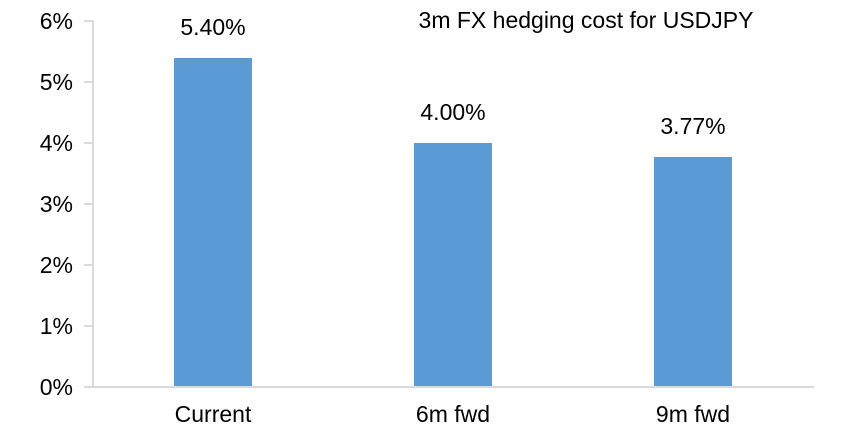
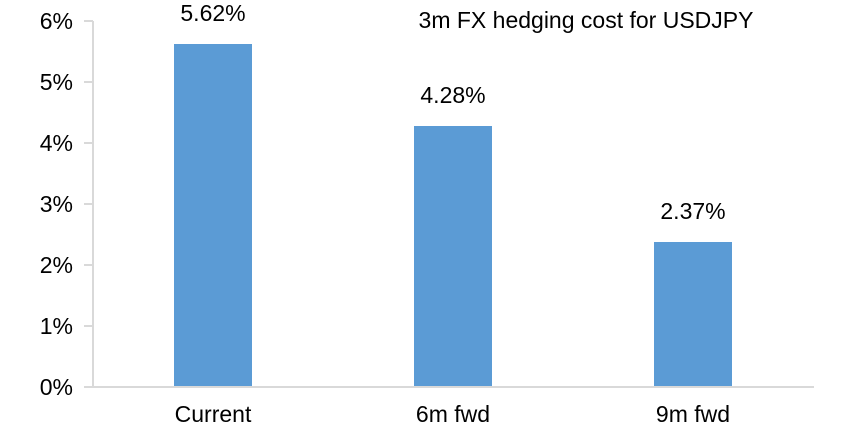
Current: 5.40% -> 5.62%
6m fwd: 4.00% -> 4.28%
9m fwd: 3.77% -> 2.37%
